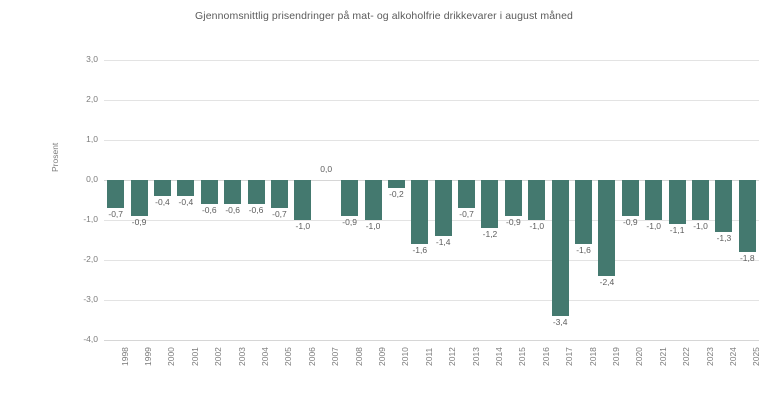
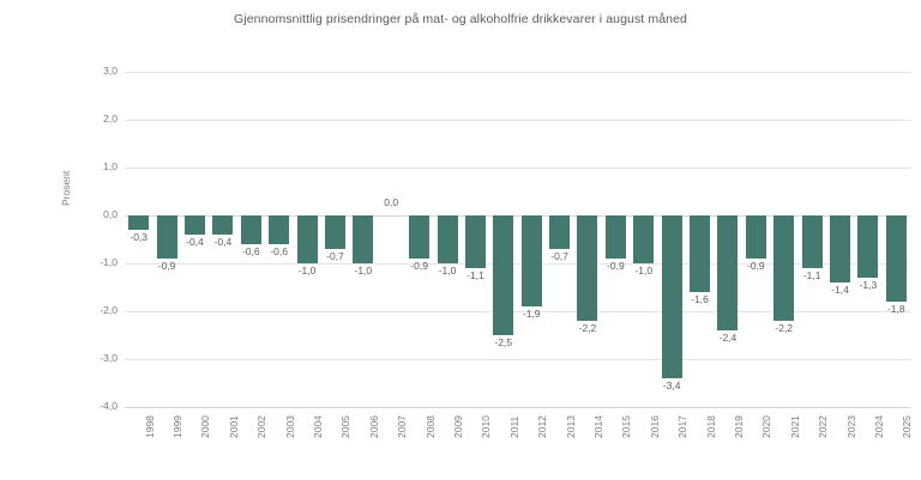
1998: -0,7 -> -0,3
2004: -0,6 -> -1,0
2010: -0,2 -> -1,1
2011: -1,6 -> -2,5
2012: -1,4 -> -1,9
2014: -1,2 -> -2,2
2021: -1,0 -> -2,2
2023: -1,0 -> -1,4
